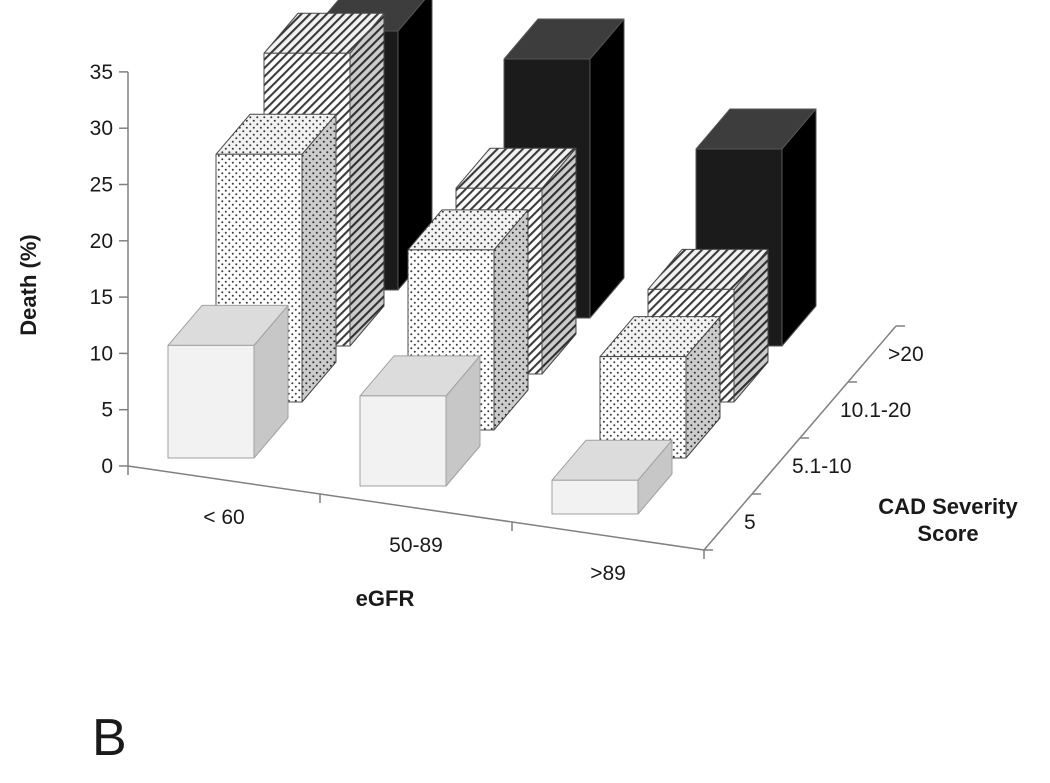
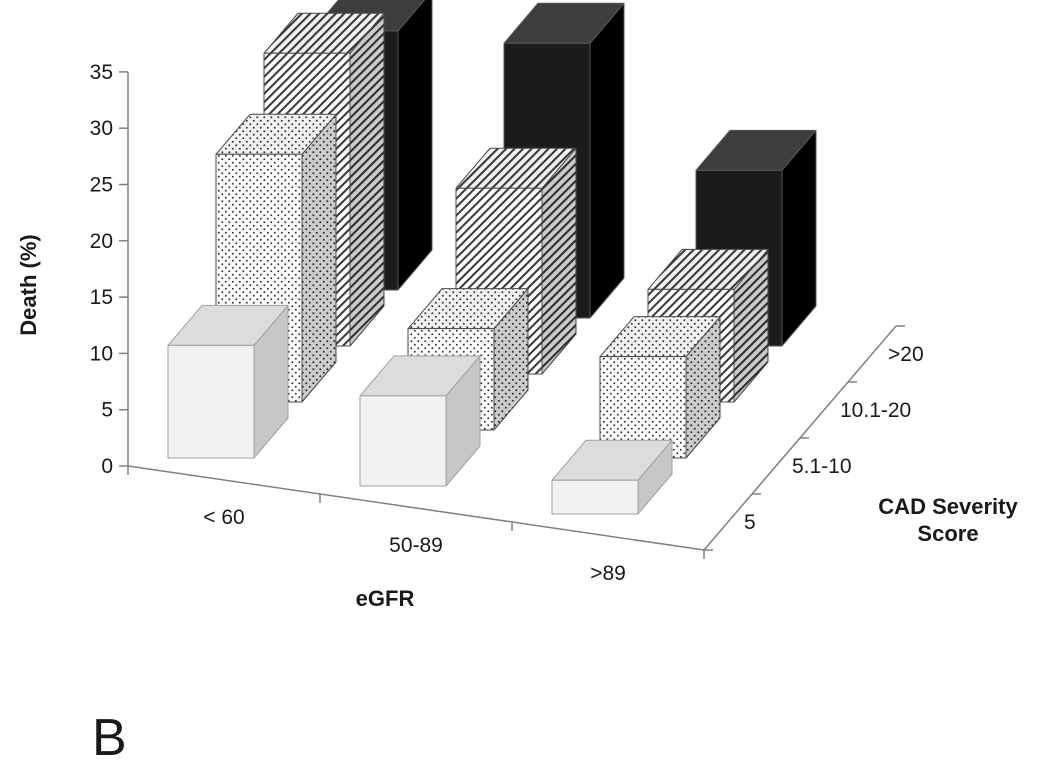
5.1-10/50-89: 16 -> 9
>20/50-89: 23.0 -> 24.4
>20/>89: 17.5 -> 15.6
